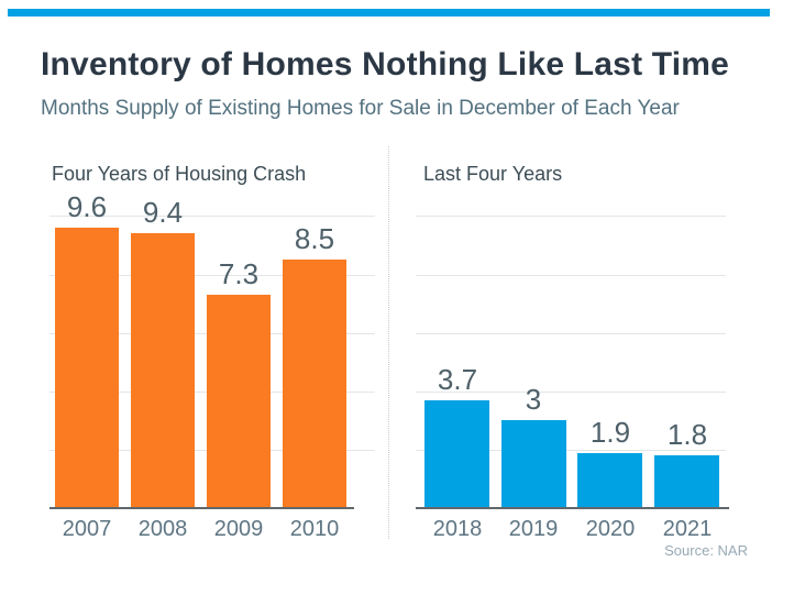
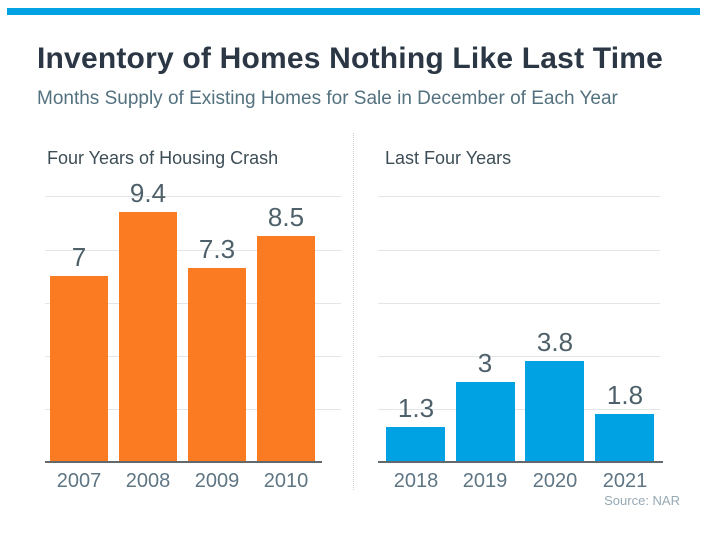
Four Years of Housing Crash/2007: 9.6 -> 7
Last Four Years/2018: 3.7 -> 1.3
Last Four Years/2020: 1.9 -> 3.8
